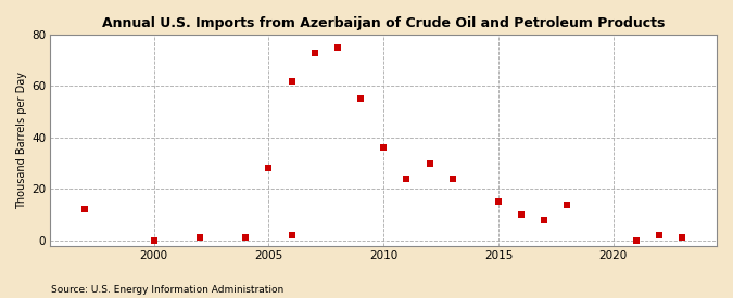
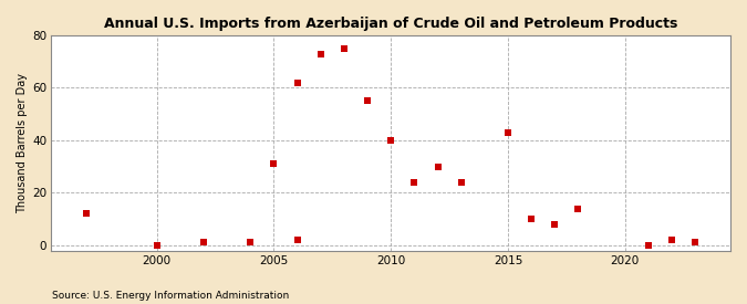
2005: 28 -> 31
2010: 36 -> 40
2015: 15 -> 43
